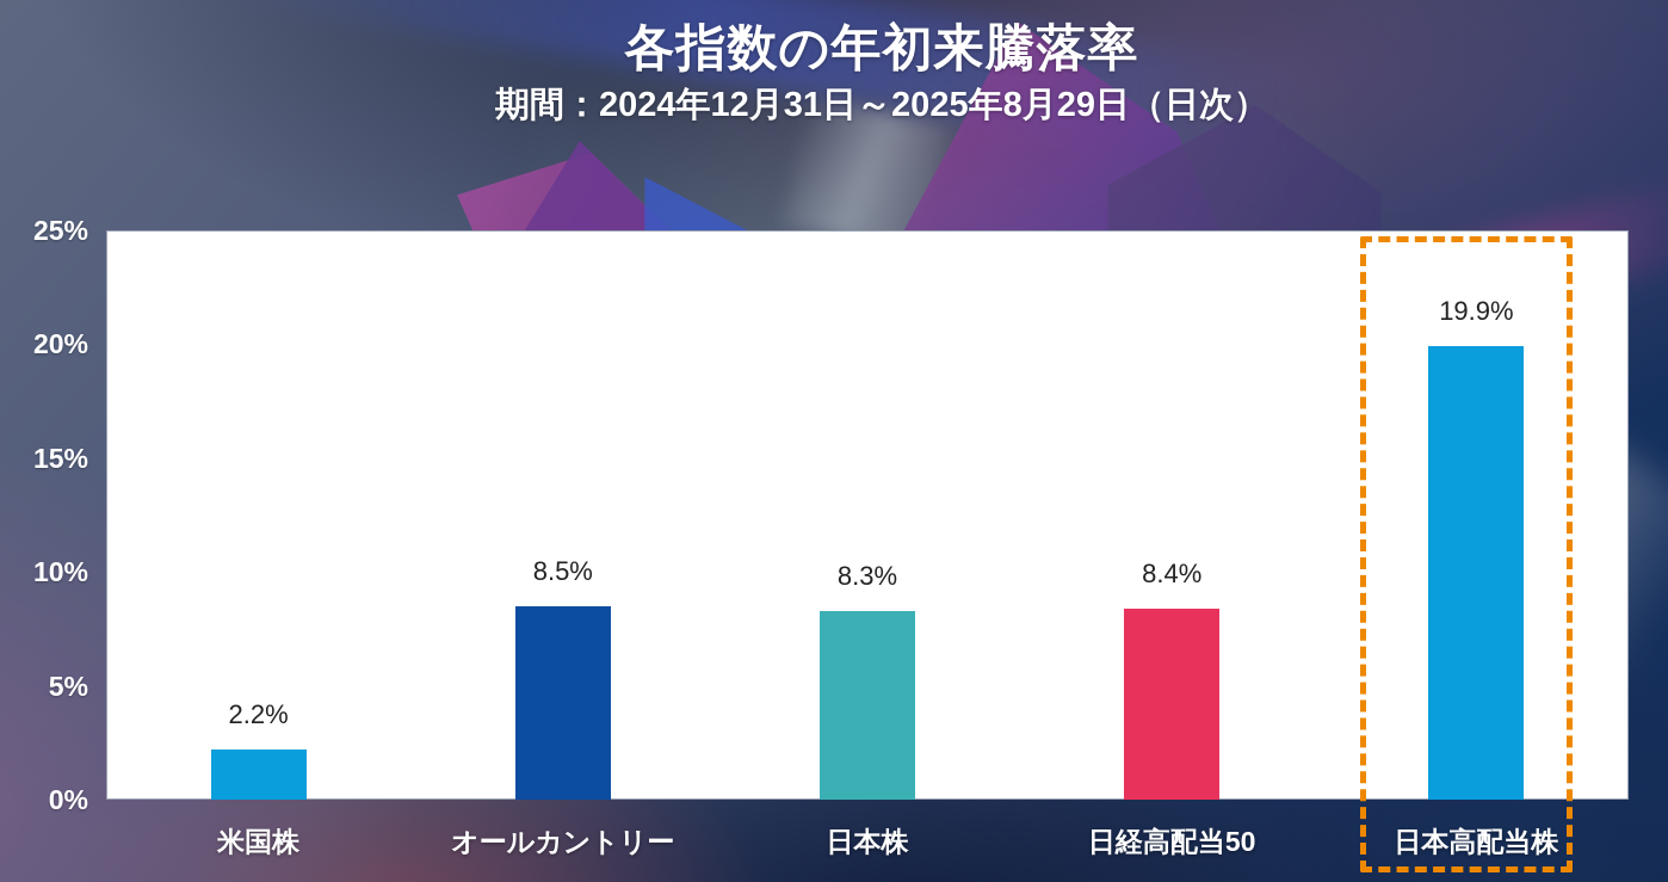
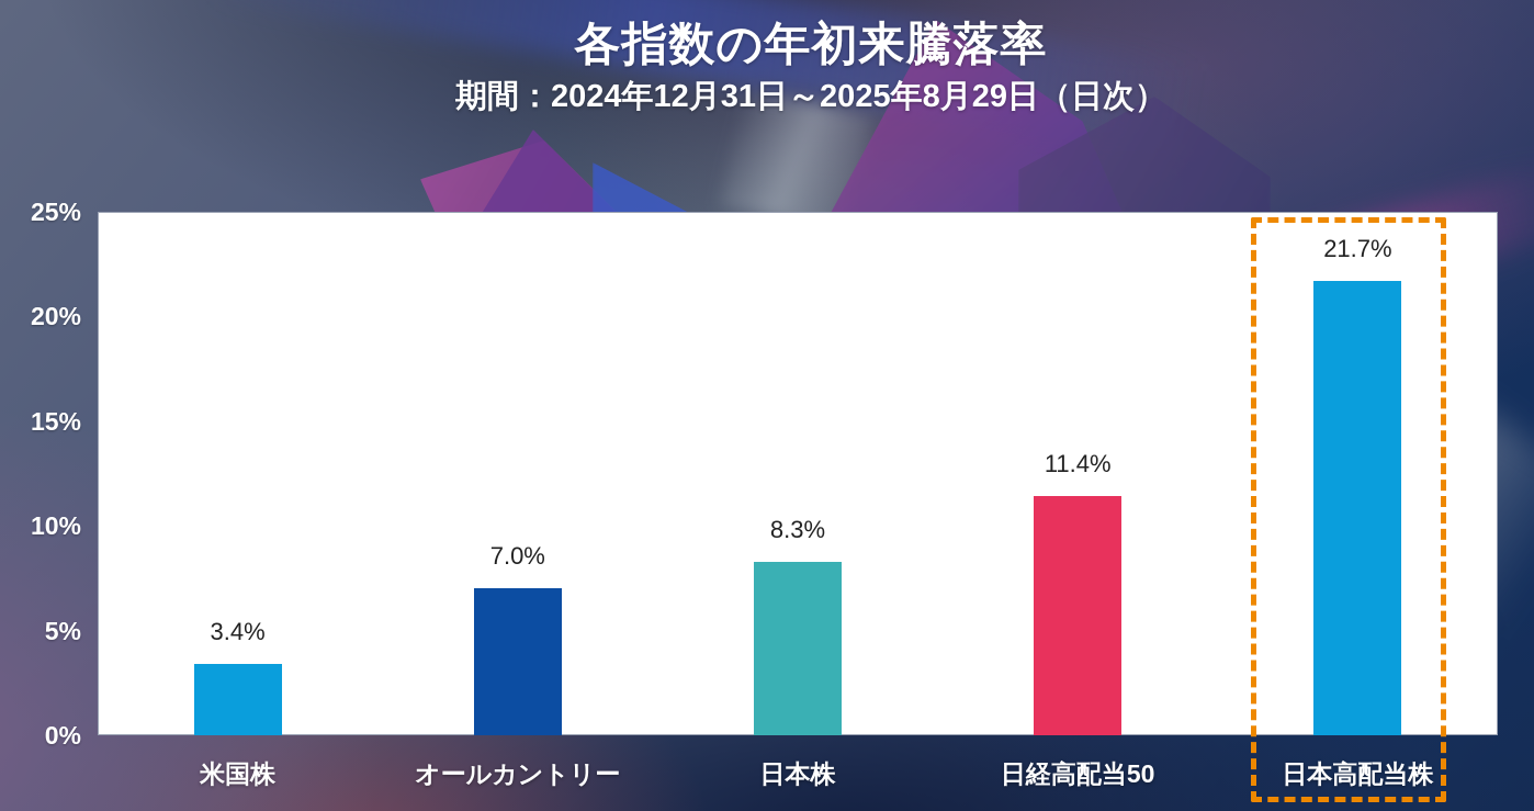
米国株: 2.2% -> 3.4%
オールカントリー: 8.5% -> 7.0%
日経高配当50: 8.4% -> 11.4%
日本高配当株: 19.9% -> 21.7%
